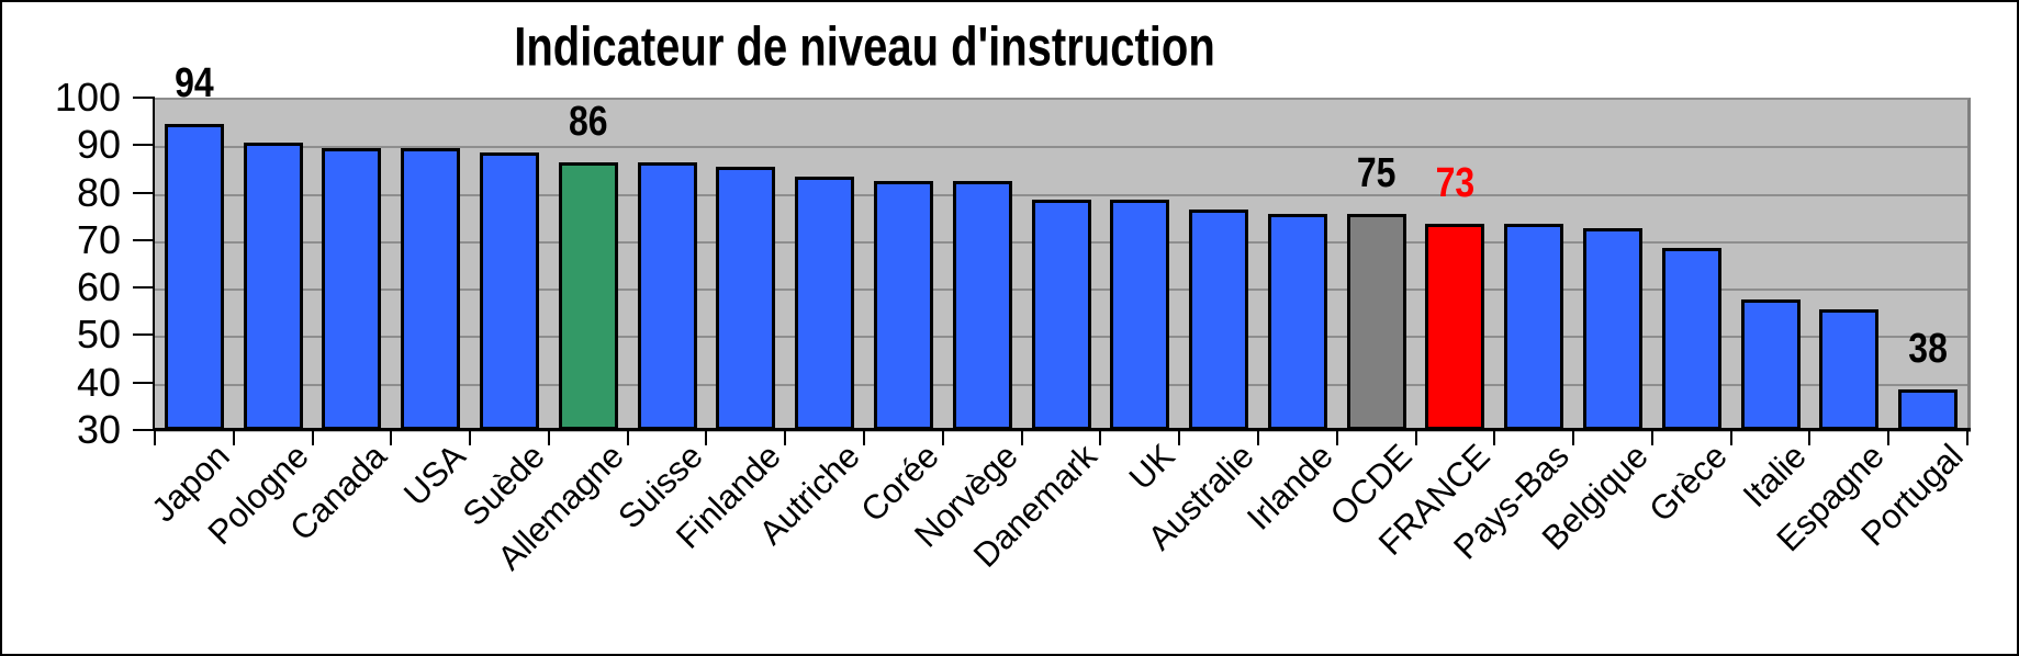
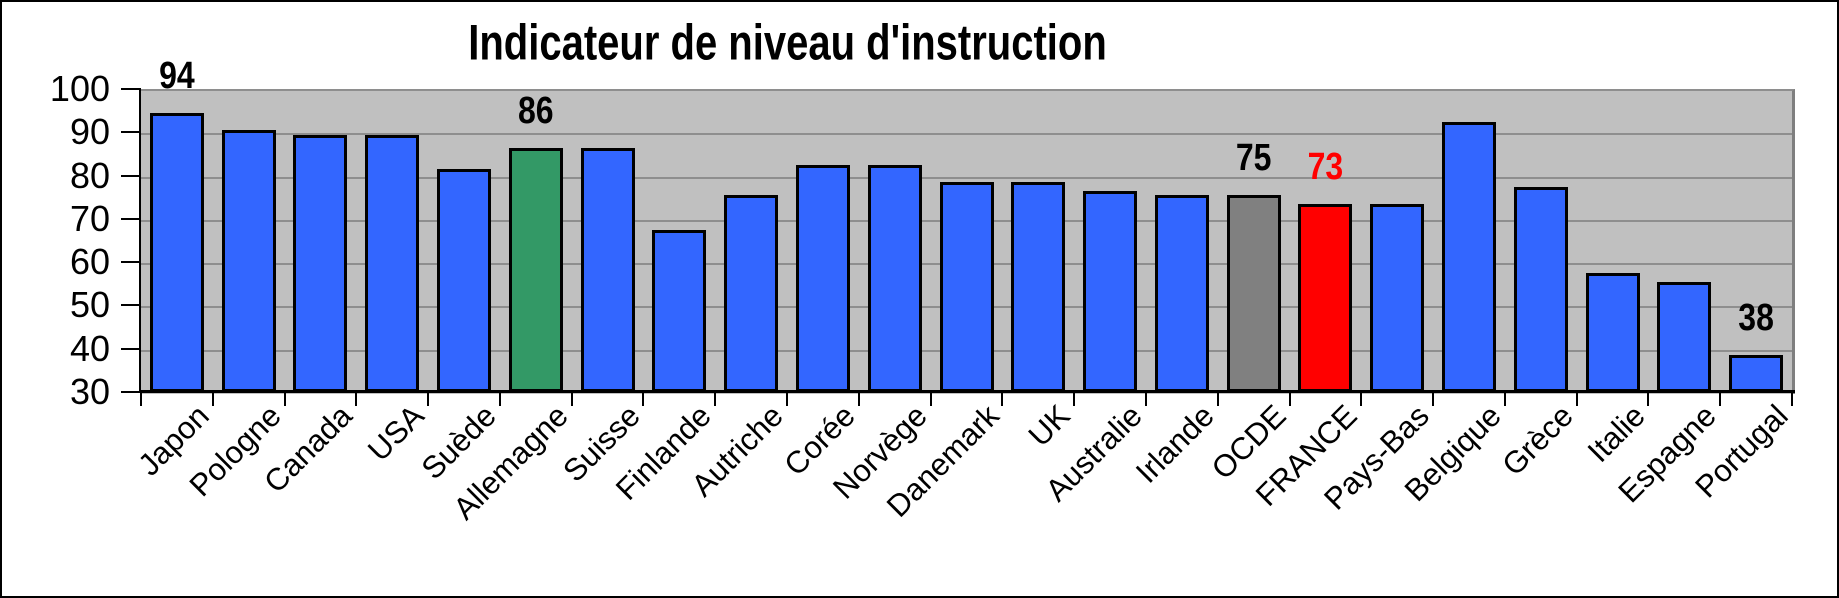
Suède: 88 -> 81
Finlande: 85 -> 67
Autriche: 83 -> 75
Belgique: 72 -> 92
Grèce: 68 -> 77
